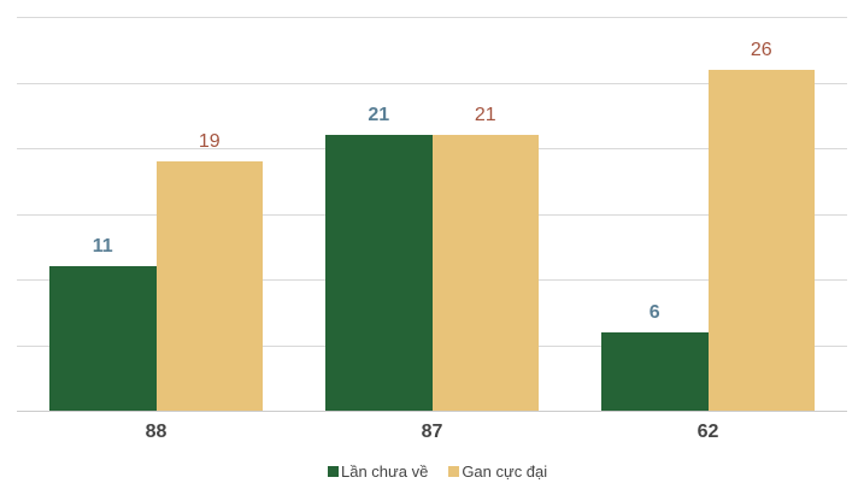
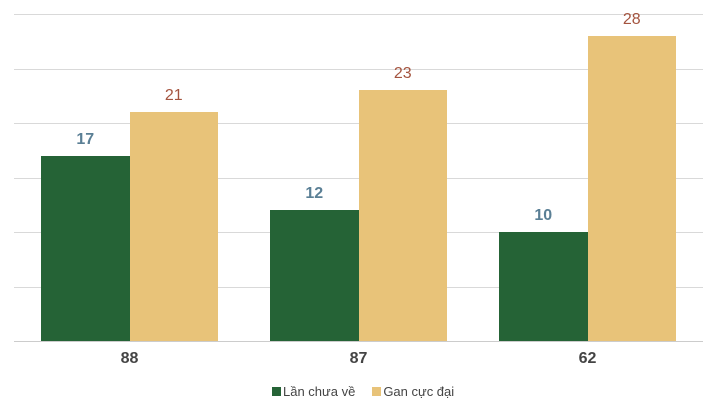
Lần chưa về/88: 11 -> 17
Gan cực đại/88: 19 -> 21
Lần chưa về/87: 21 -> 12
Gan cực đại/87: 21 -> 23
Lần chưa về/62: 6 -> 10
Gan cực đại/62: 26 -> 28
